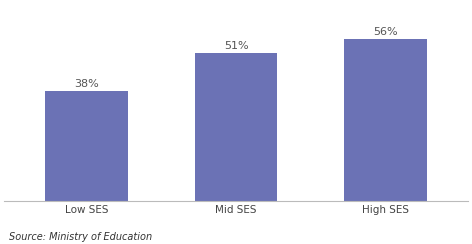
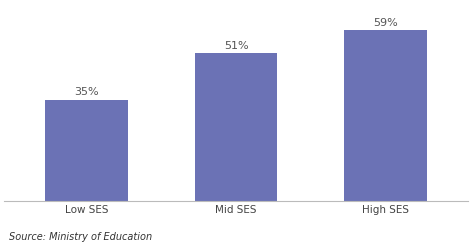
Low SES: 38% -> 35%
High SES: 56% -> 59%
